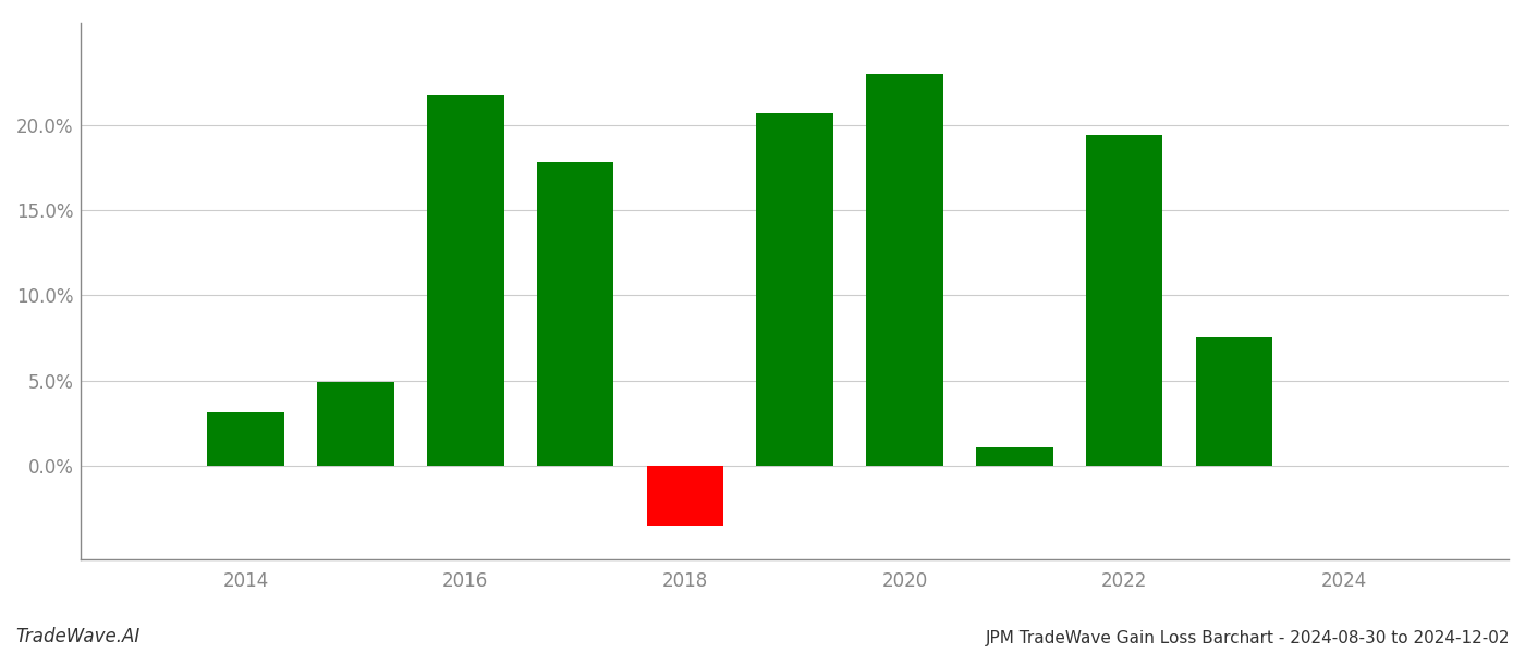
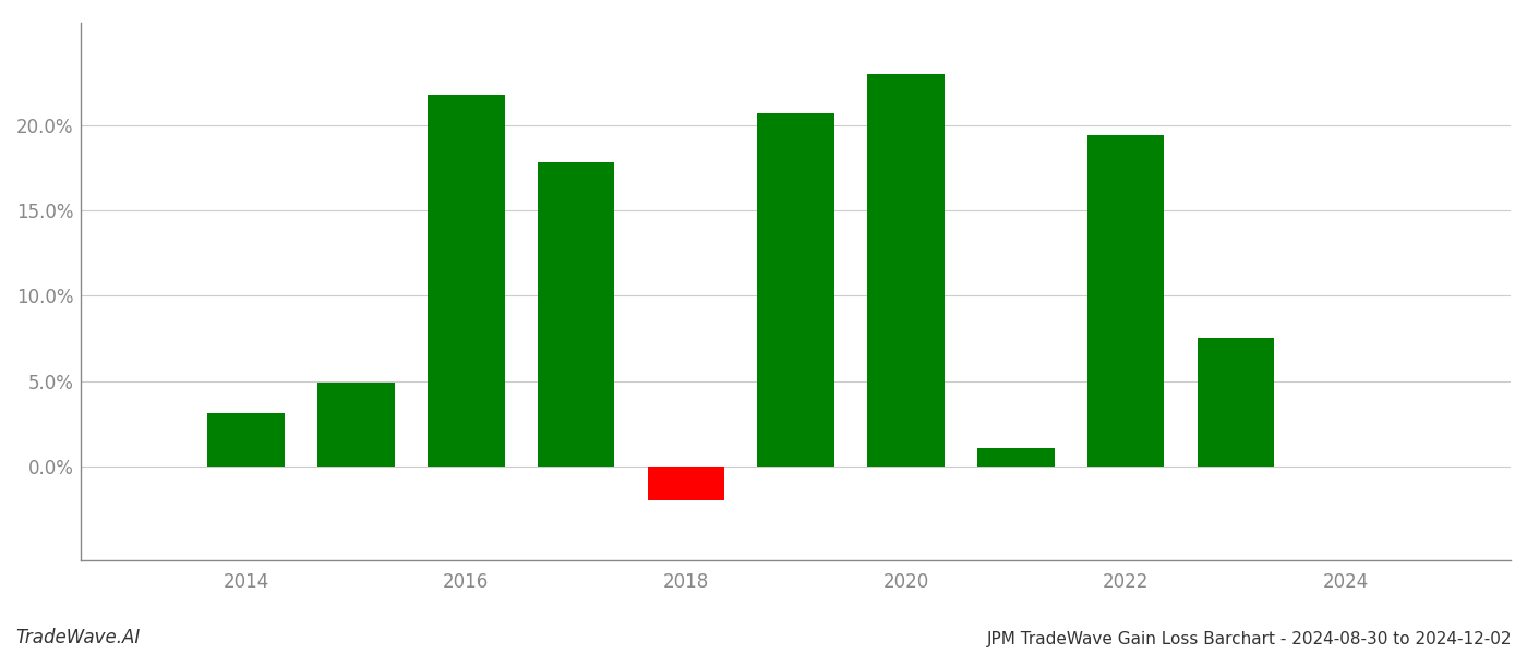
2018: -3.5% -> -2.0%
